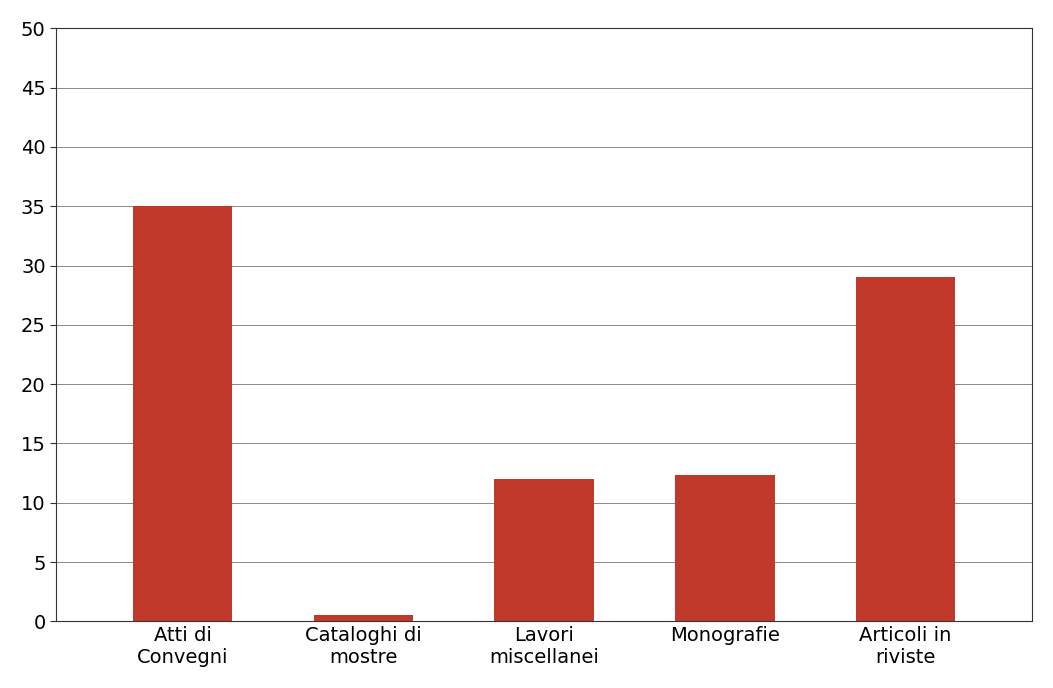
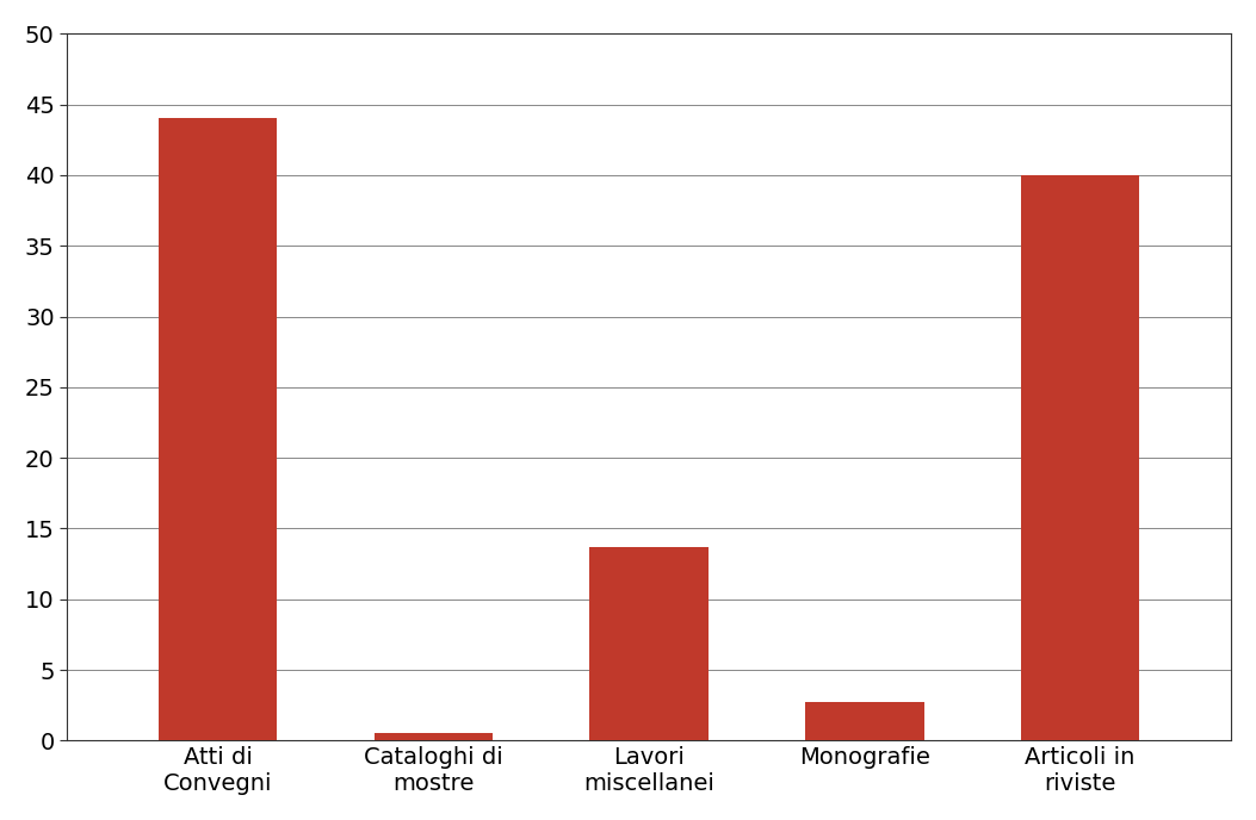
Atti di Convegni: 35.0 -> 44.0
Lavori miscellanei: 12.0 -> 13.7
Monografie: 12.3 -> 2.7
Articoli in riviste: 29.0 -> 40.0
